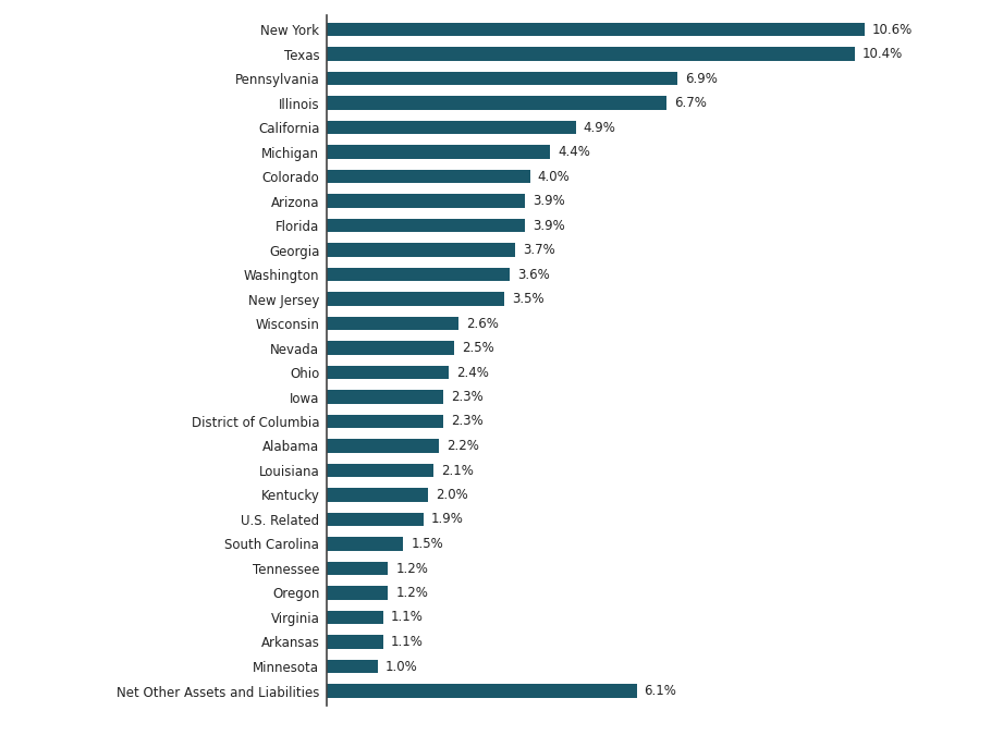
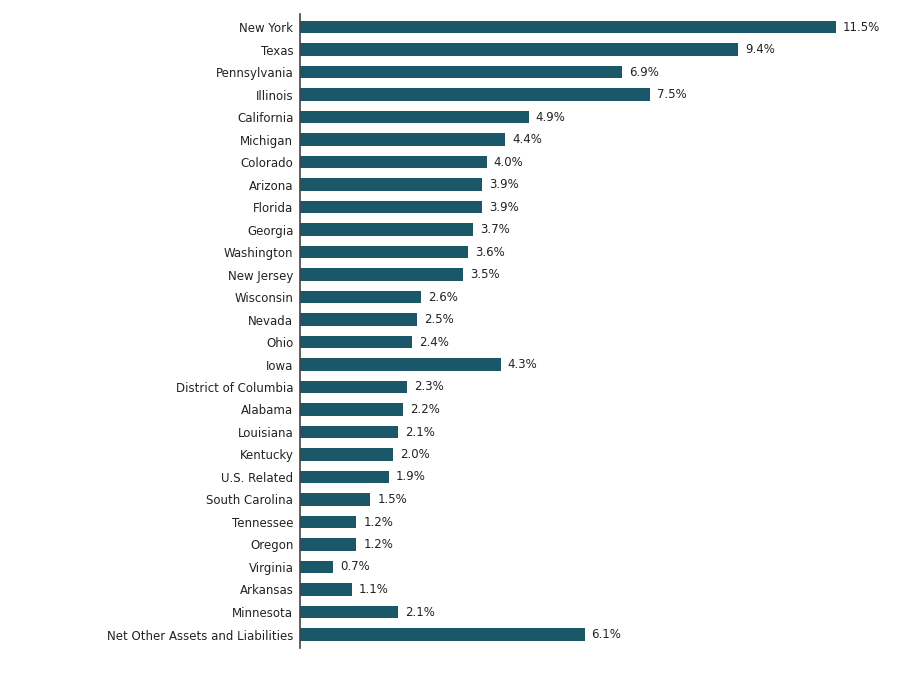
New York: 10.6% -> 11.5%
Texas: 10.4% -> 9.4%
Illinois: 6.7% -> 7.5%
Iowa: 2.3% -> 4.3%
Virginia: 1.1% -> 0.7%
Minnesota: 1.0% -> 2.1%
